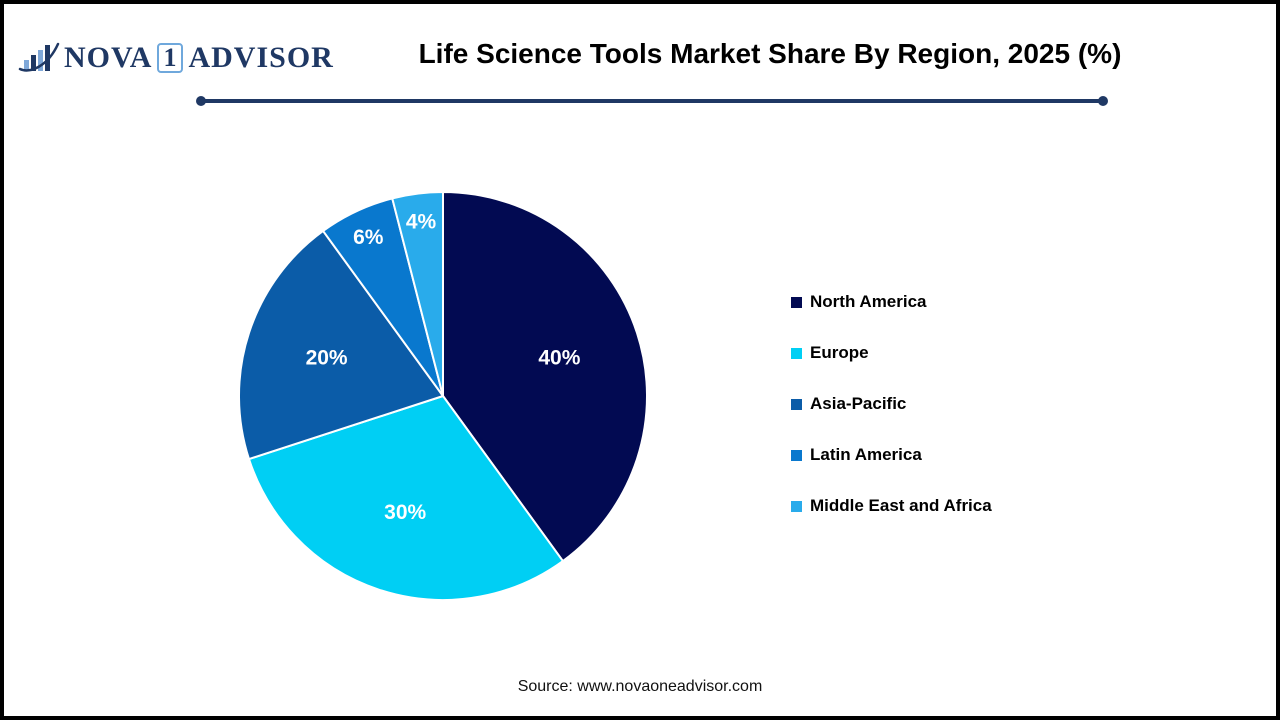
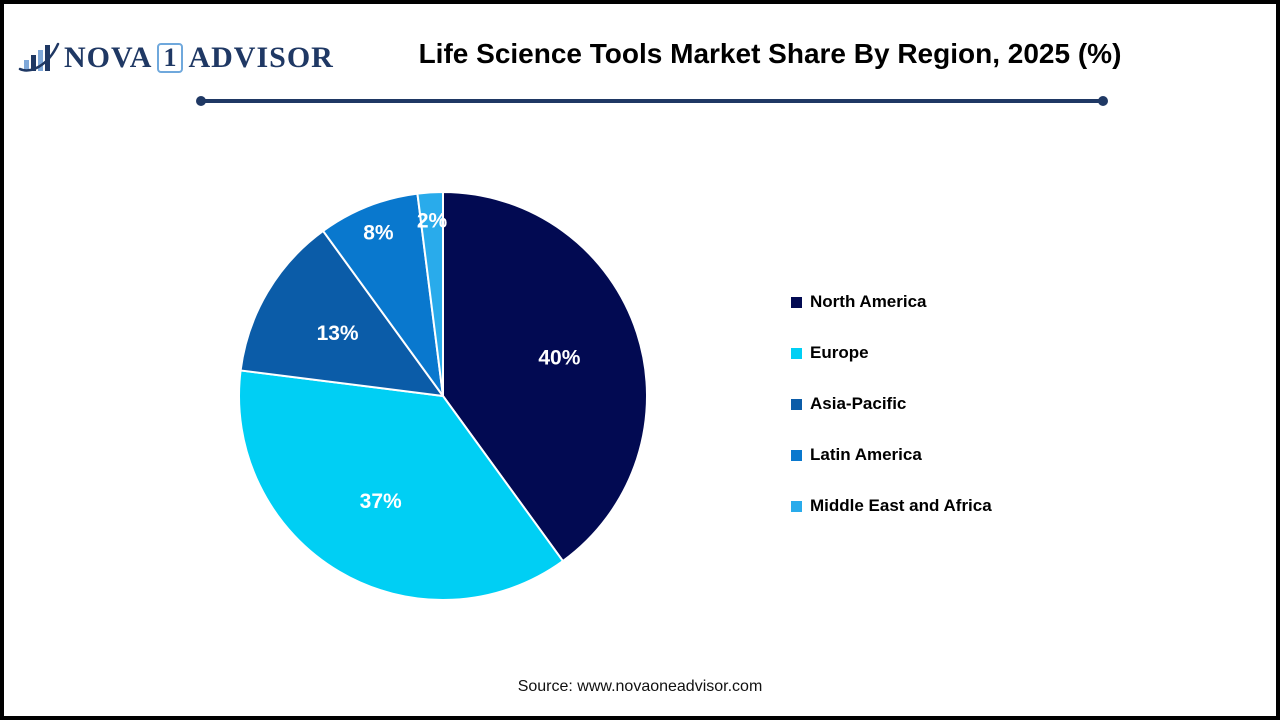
Europe: 30% -> 37%
Asia-Pacific: 20% -> 13%
Latin America: 6% -> 8%
Middle East and Africa: 4% -> 2%
